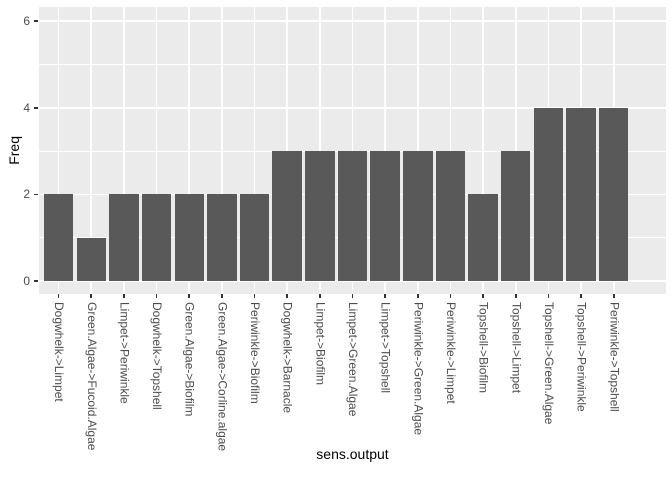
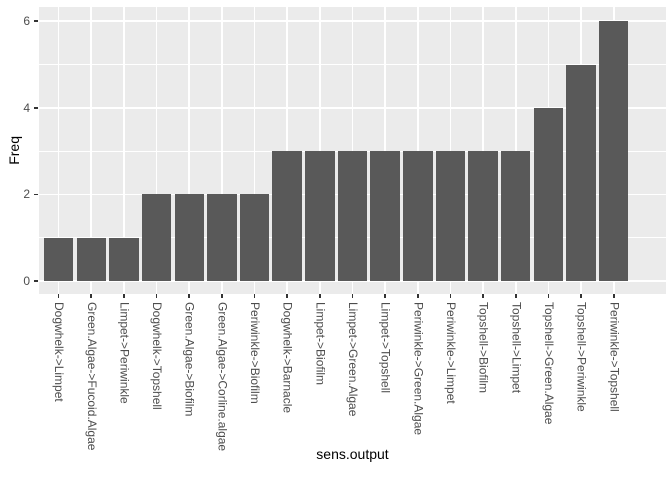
Dogwhelk->Limpet: 2 -> 1
Limpet->Periwinkle: 2 -> 1
Topshell->Biofilm: 2 -> 3
Topshell->Periwinkle: 4 -> 5
Periwinkle->Topshell: 4 -> 6
